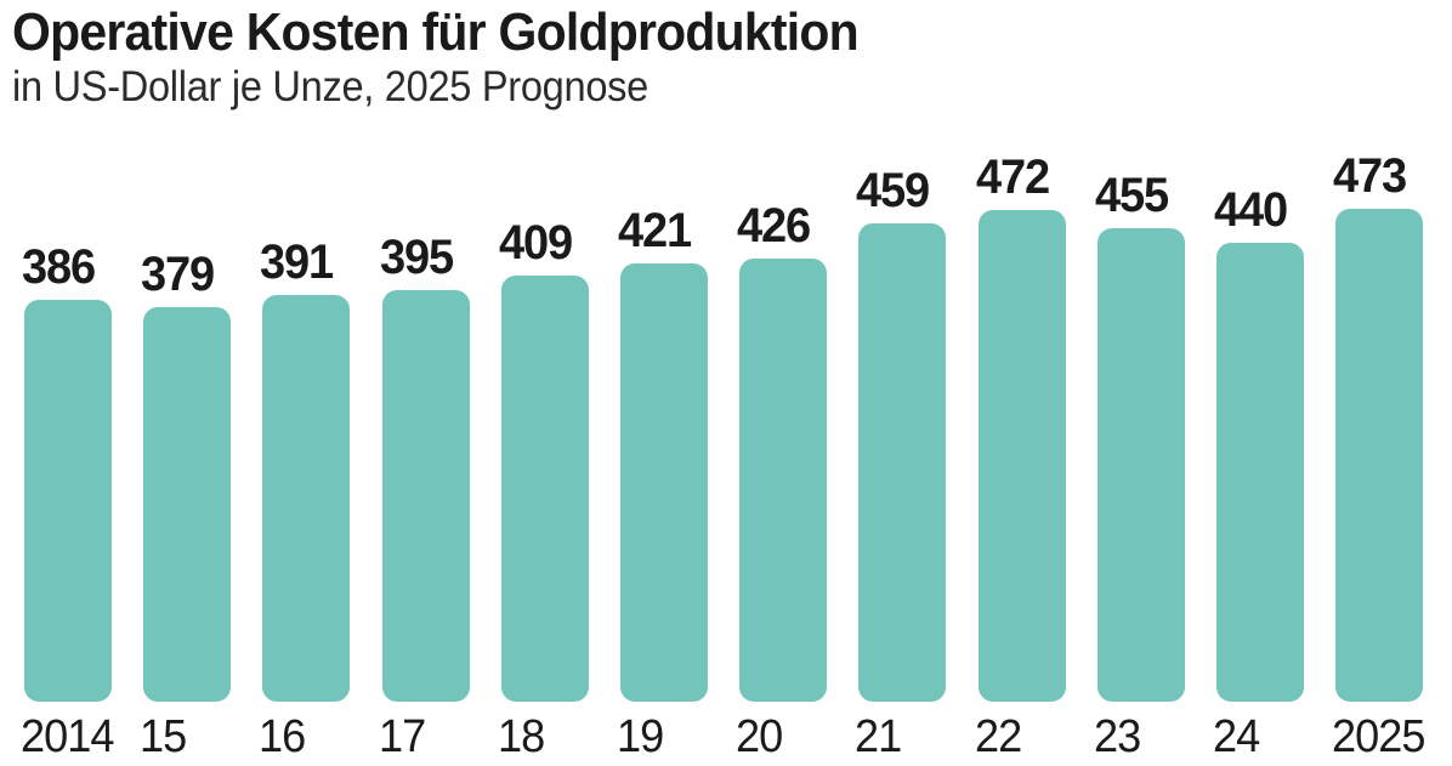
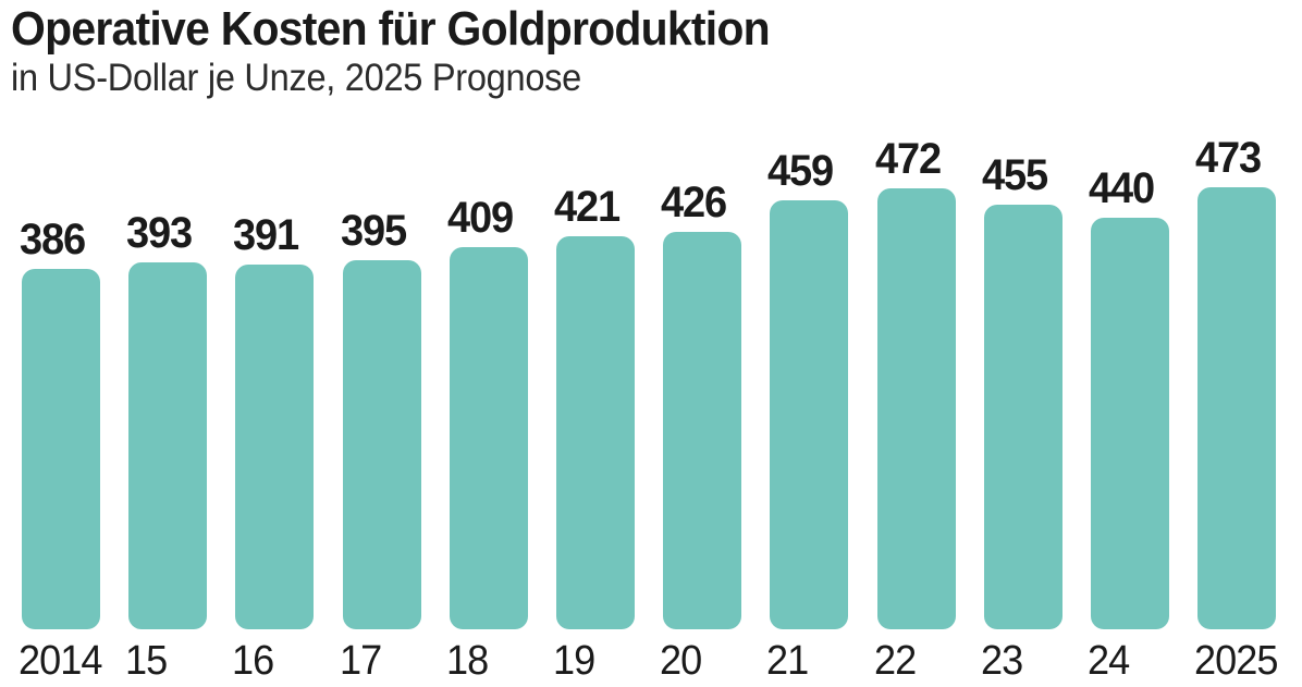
15: 379 -> 393
